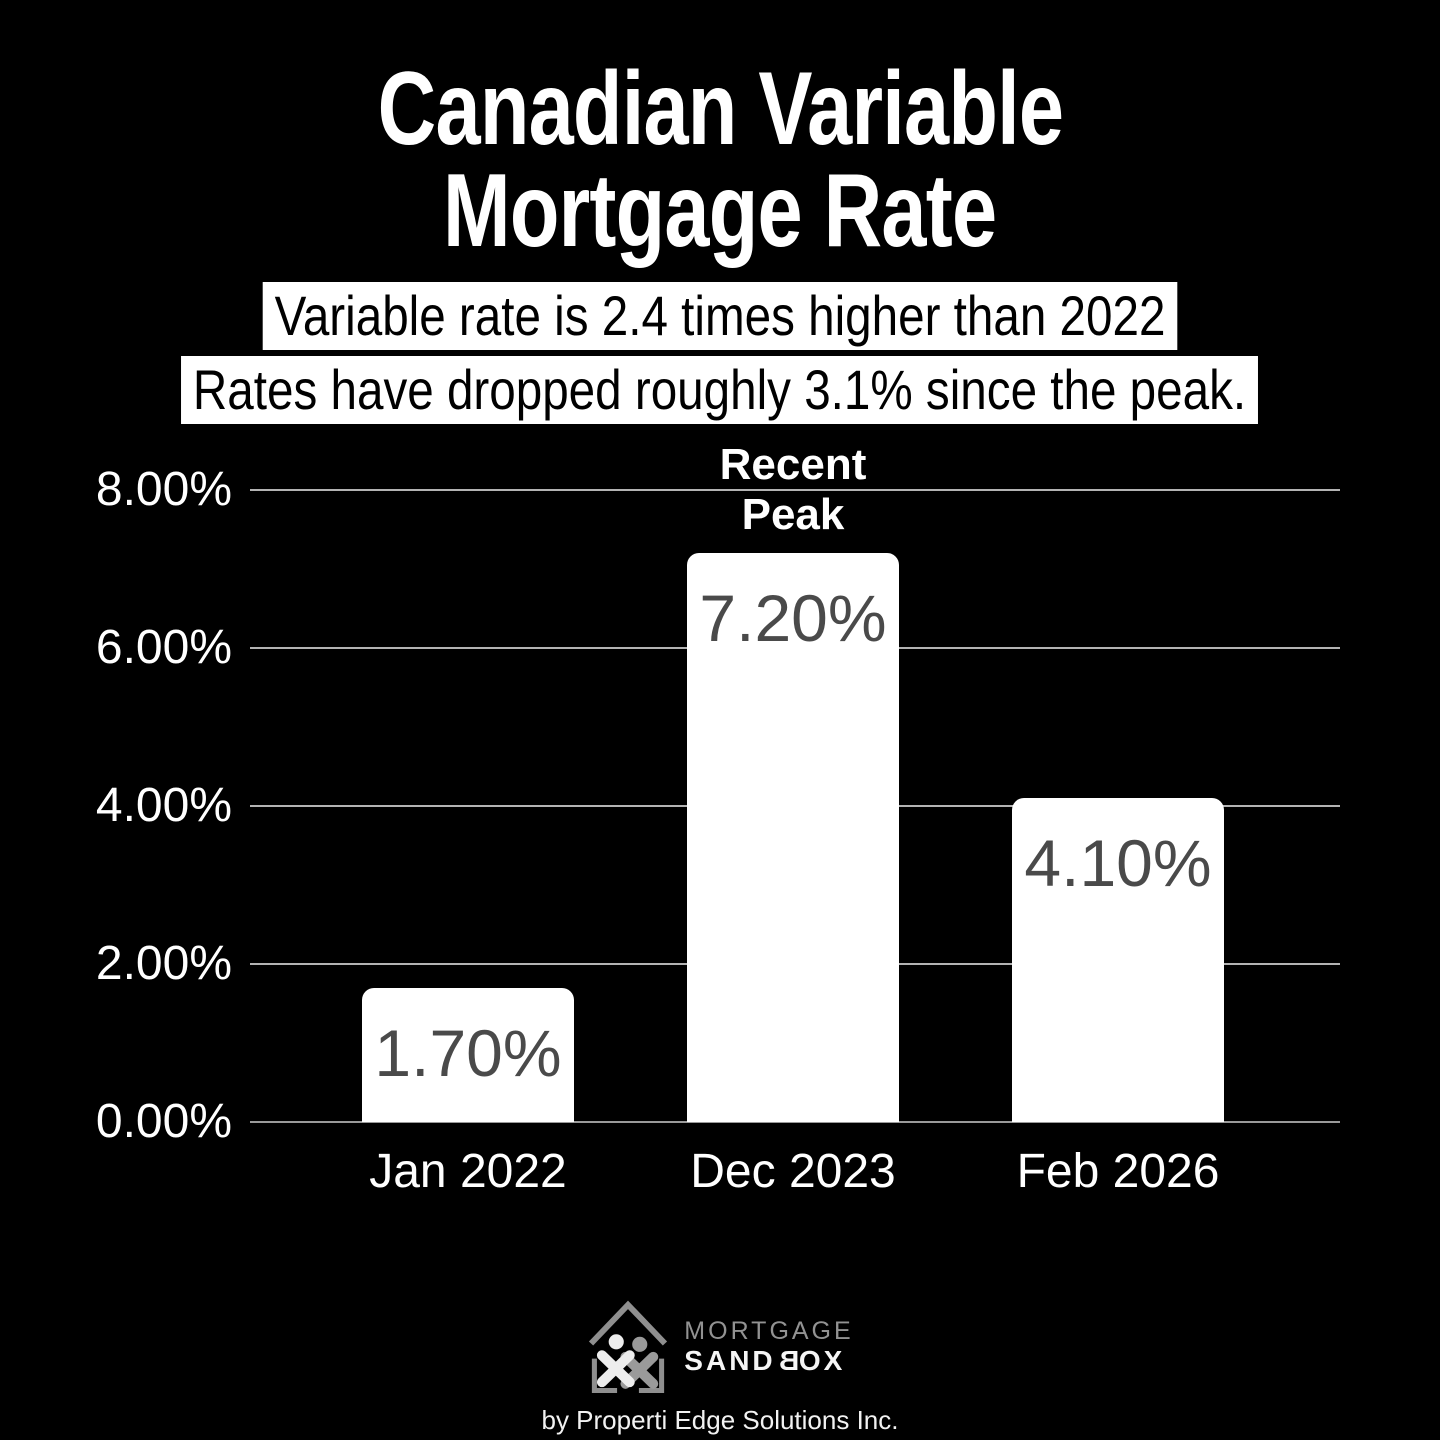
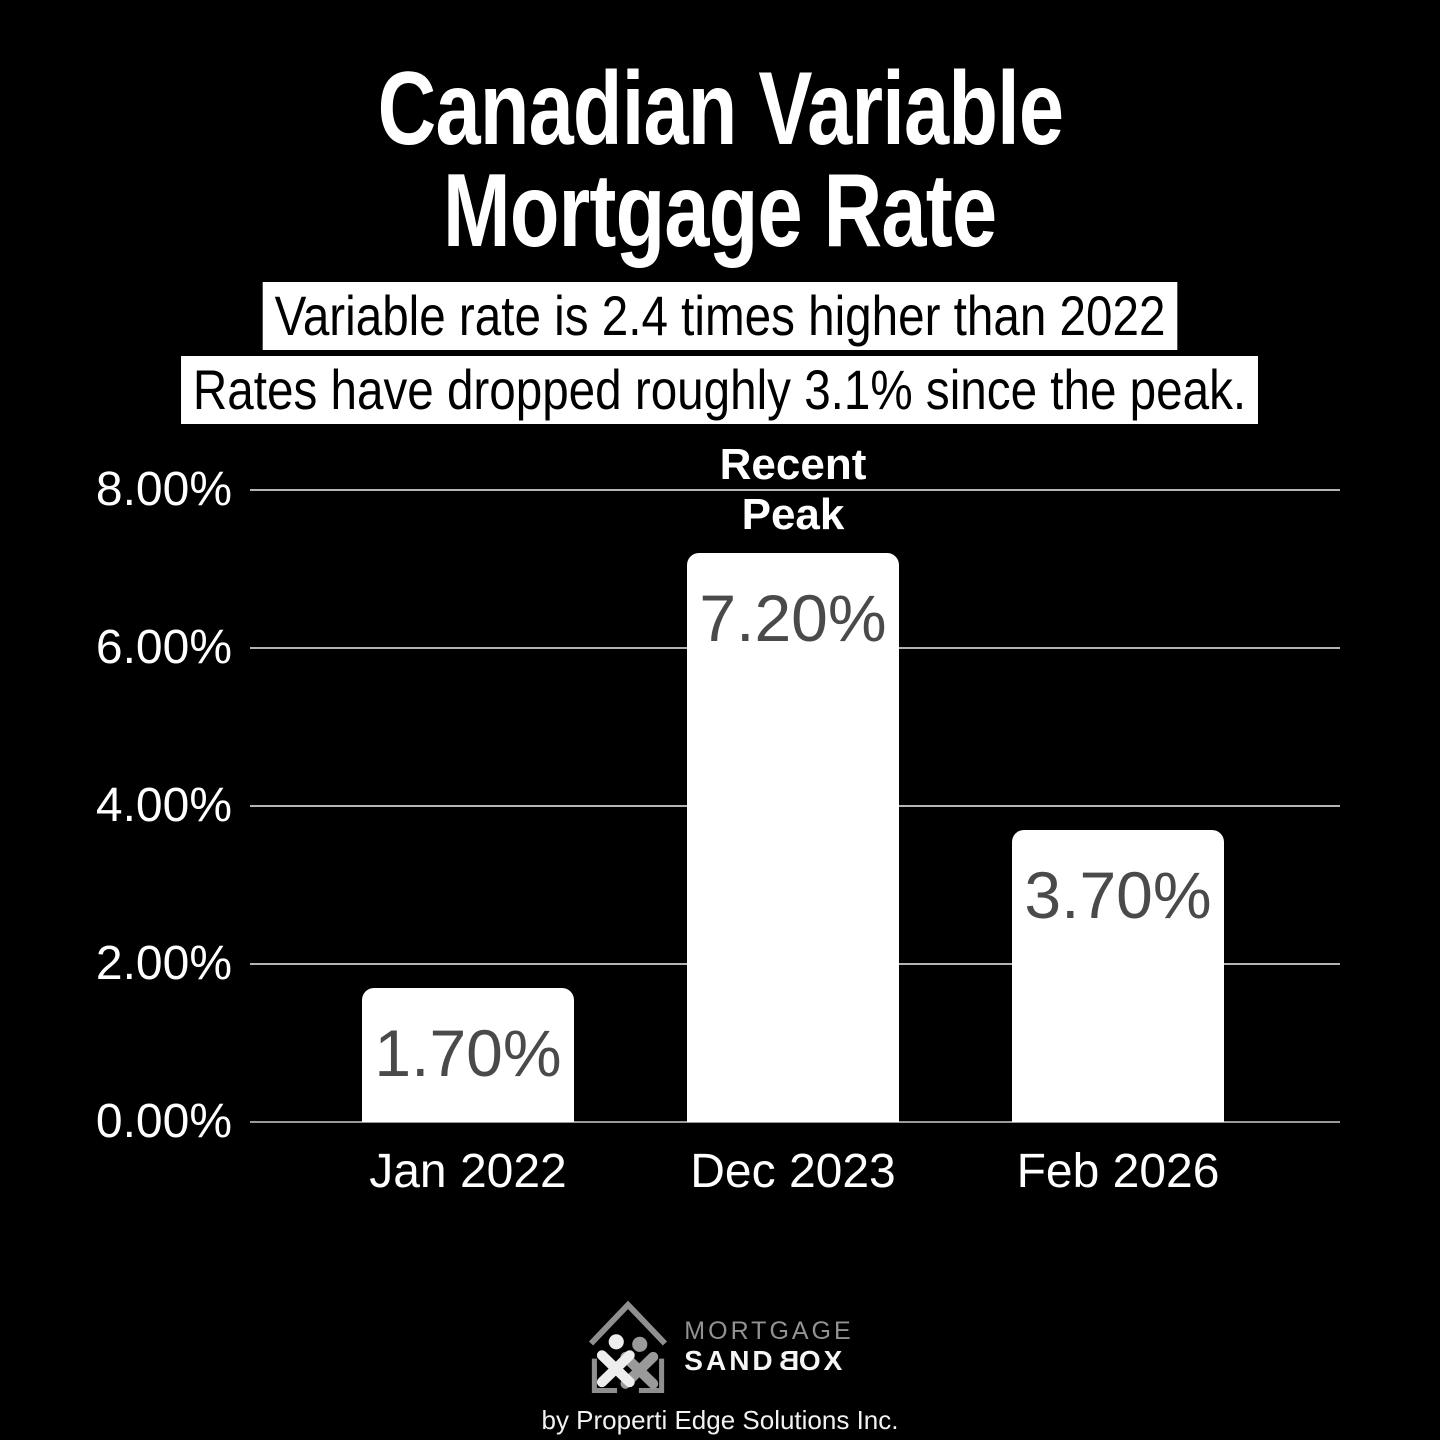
Feb 2026: 4.10% -> 3.70%
